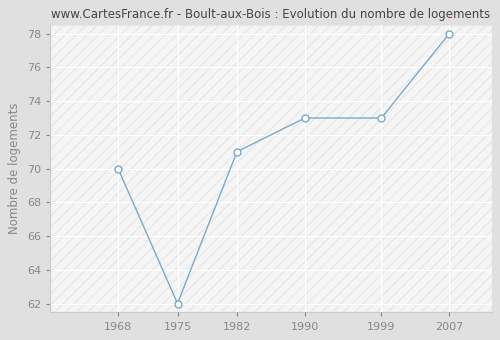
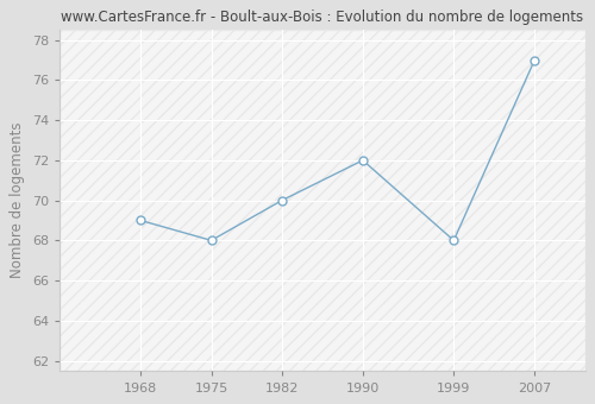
1968: 70 -> 69
1975: 62 -> 68
1982: 71 -> 70
1990: 73 -> 72
1999: 73 -> 68
2007: 78 -> 77
